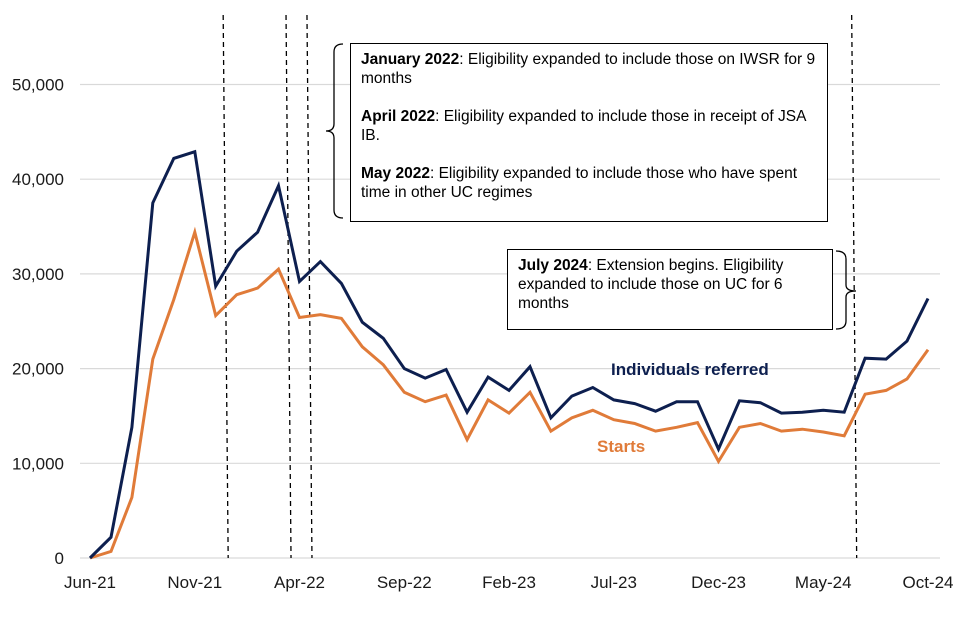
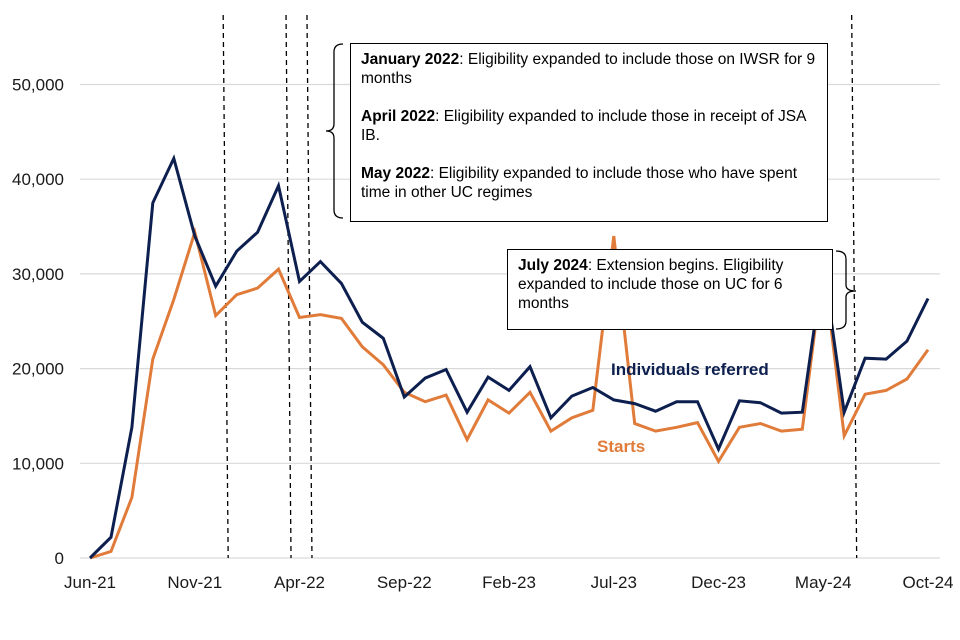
Individuals referred/Nov-21: 43000 -> 34000
Individuals referred/Sep-22: 20000 -> 17000
Starts/Jul-23: 15000 -> 34000
Individuals referred/May-24: 16000 -> 31000
Starts/May-24: 13000 -> 31000
